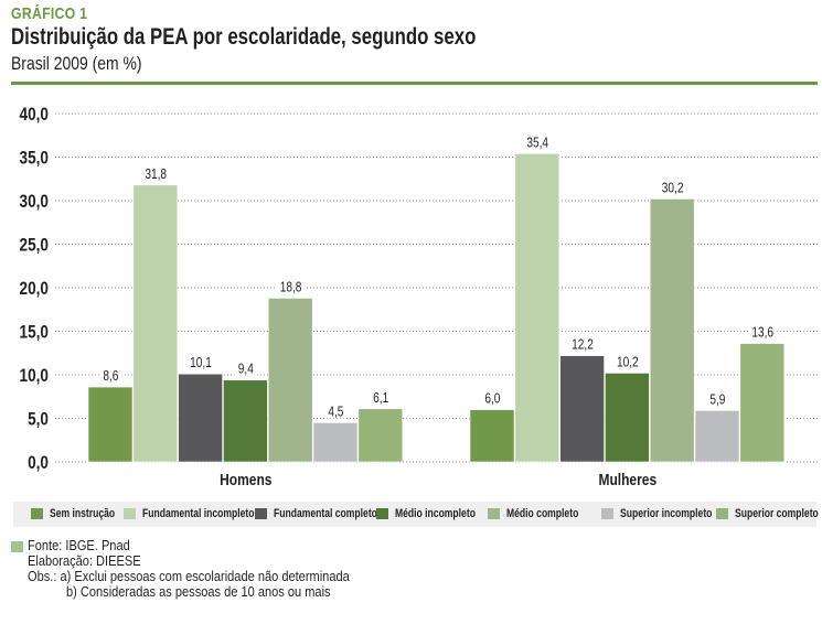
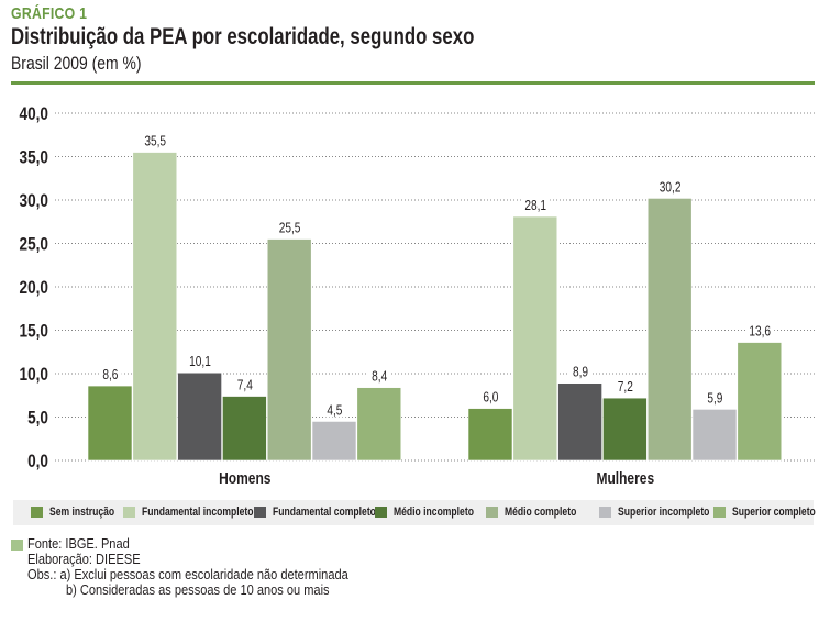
Fundamental incompleto/Homens: 31,8 -> 35,5
Médio incompleto/Homens: 9,4 -> 7,4
Médio completo/Homens: 18,8 -> 25,5
Superior completo/Homens: 6,1 -> 8,4
Fundamental incompleto/Mulheres: 35,4 -> 28,1
Fundamental completo/Mulheres: 12,2 -> 8,9
Médio incompleto/Mulheres: 10,2 -> 7,2
